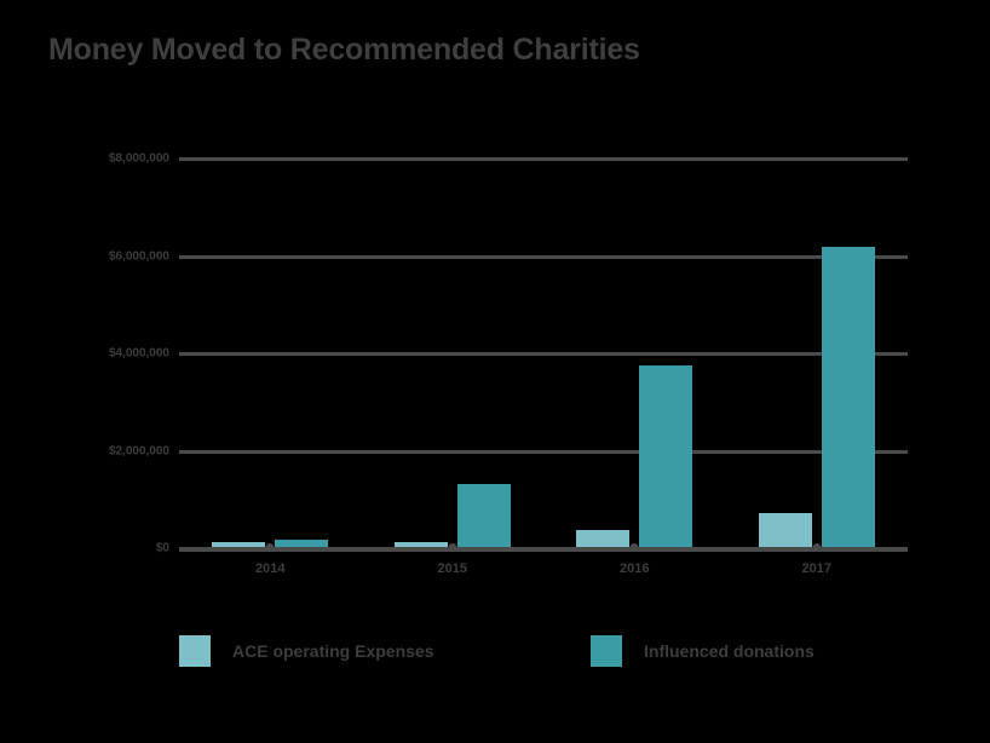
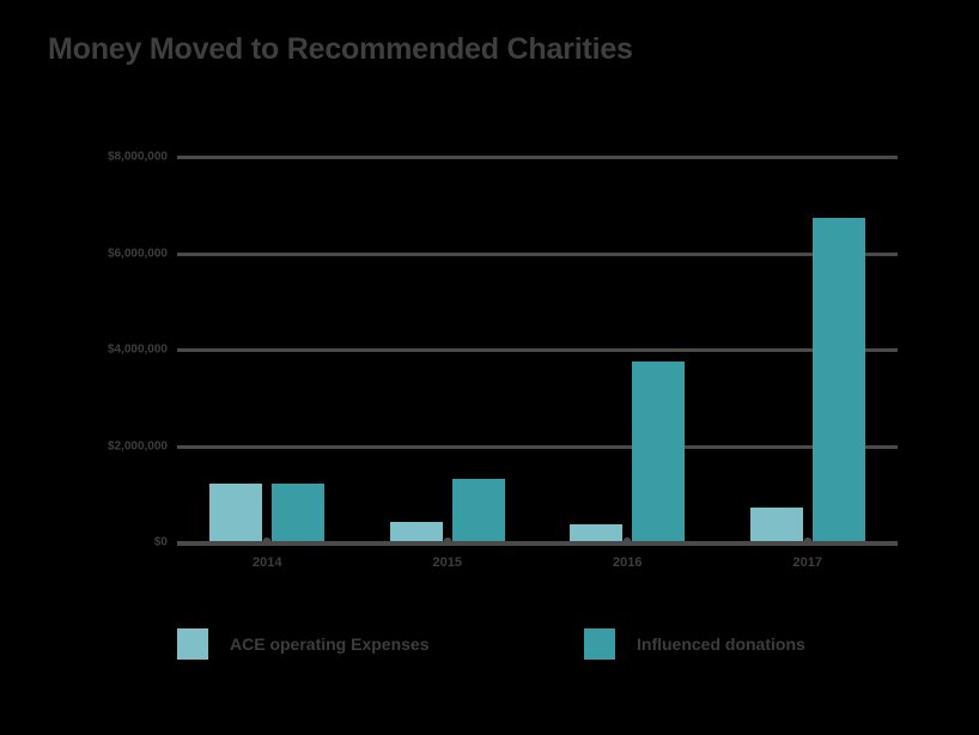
ACE operating Expenses/2014: $100000 -> $1200000
Influenced donations/2014: $200000 -> $1200000
ACE operating Expenses/2015: $100000 -> $400000
Influenced donations/2017: $6200000 -> $6700000
